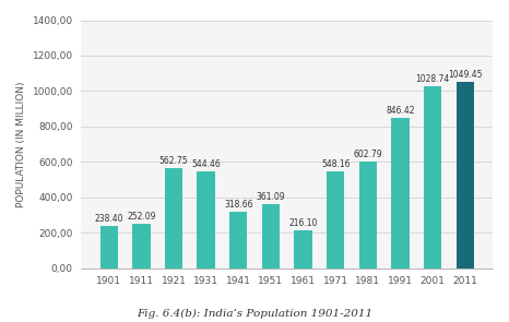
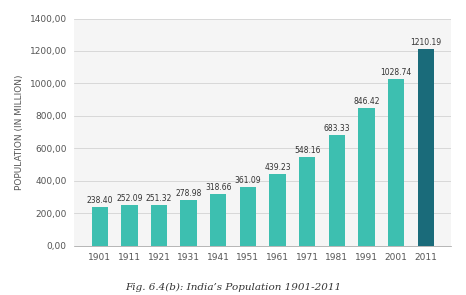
1921: 562.75 -> 251.32
1931: 544.46 -> 278.98
1961: 216.10 -> 439.23
1981: 602.79 -> 683.33
2011: 1049.45 -> 1210.19
